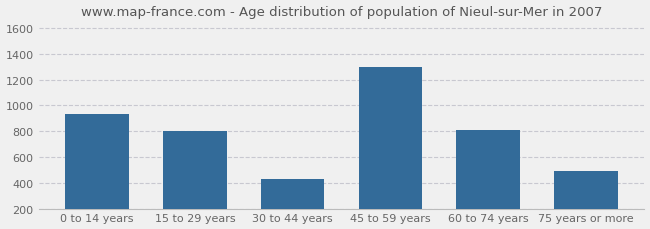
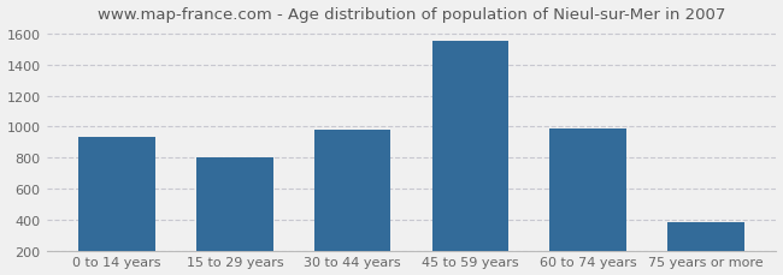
30 to 44 years: 430 -> 980
45 to 59 years: 1300 -> 1550
60 to 74 years: 810 -> 980
75 years or more: 490 -> 380
